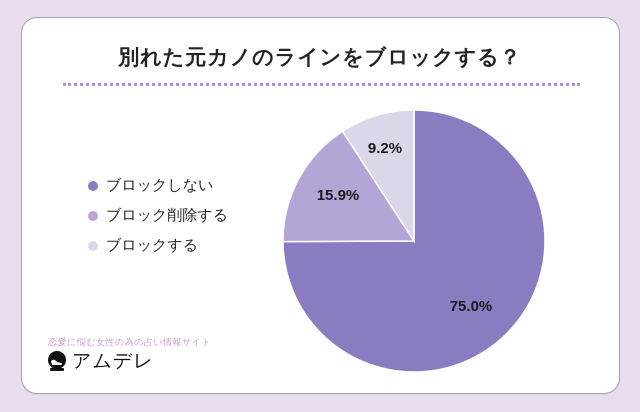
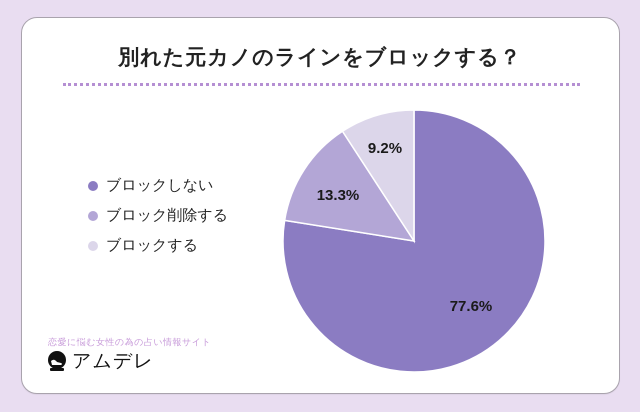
ブロックしない: 75.0% -> 77.6%
ブロック削除する: 15.9% -> 13.3%
